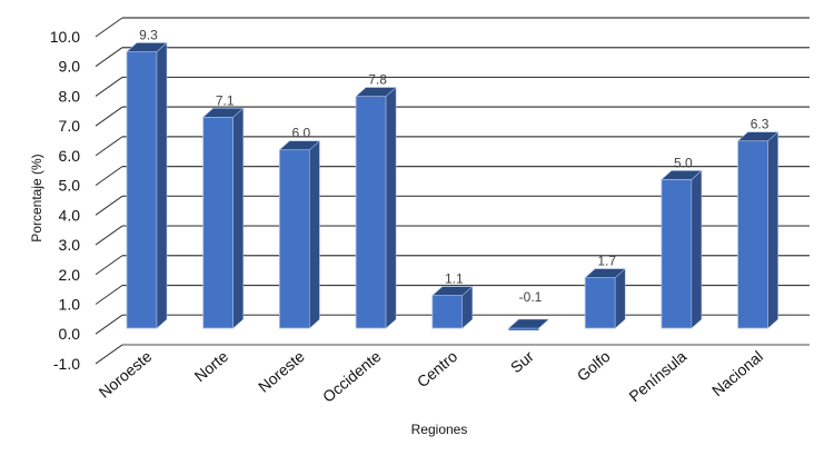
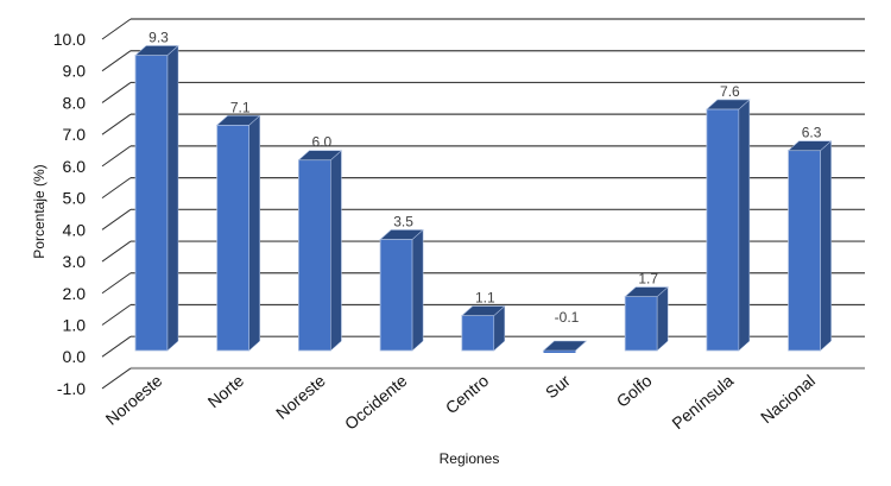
Occidente: 7.8 -> 3.5
Península: 5.0 -> 7.6
